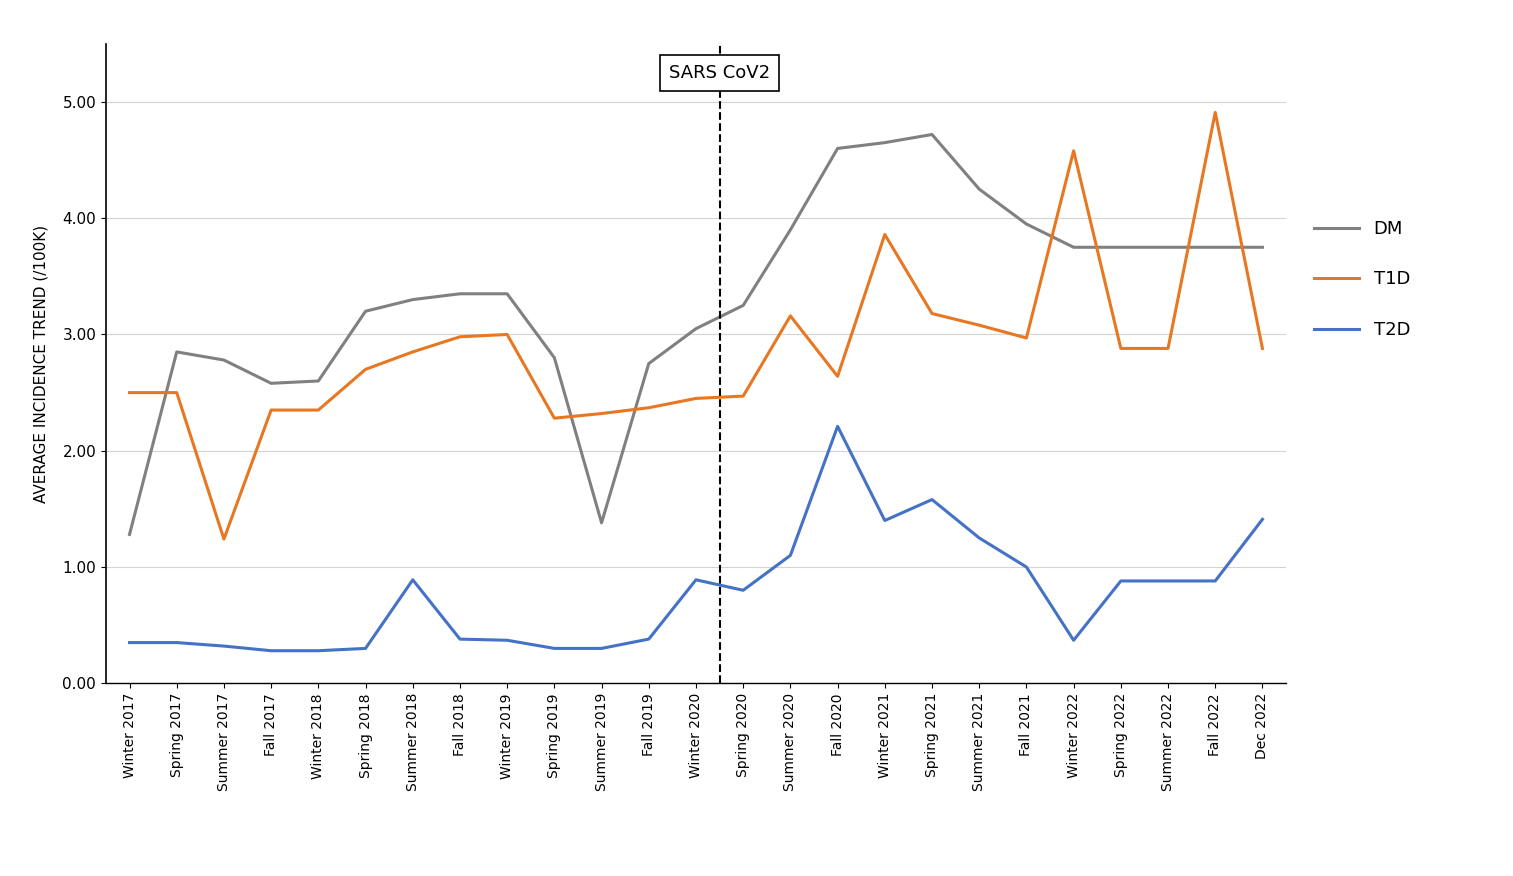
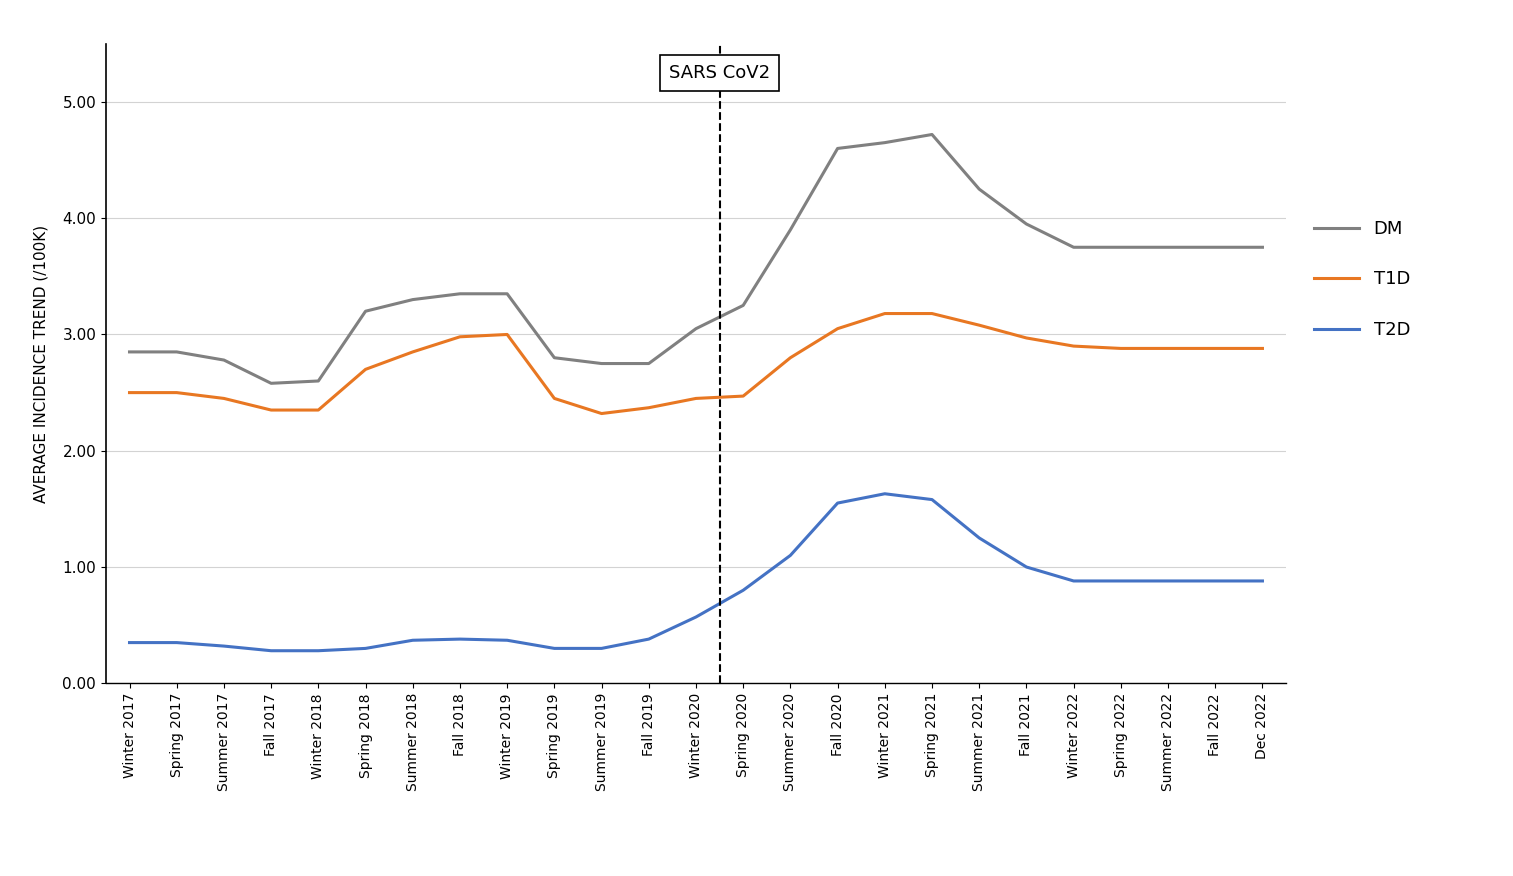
DM/Winter 2017: 1.28 -> 2.85
T1D/Summer 2017: 1.24 -> 2.45
T2D/Summer 2018: 0.89 -> 0.37
T1D/Spring 2019: 2.28 -> 2.45
DM/Summer 2019: 1.38 -> 2.75
T2D/Winter 2020: 0.89 -> 0.57
T1D/Summer 2020: 3.16 -> 2.80
T1D/Fall 2020: 2.64 -> 3.05
T2D/Fall 2020: 2.21 -> 1.55
T1D/Winter 2021: 3.86 -> 3.18
T2D/Winter 2021: 1.40 -> 1.63
T1D/Winter 2022: 4.58 -> 2.90
T2D/Winter 2022: 0.37 -> 0.88
T1D/Fall 2022: 4.91 -> 2.88
T2D/Dec 2022: 1.41 -> 0.88
